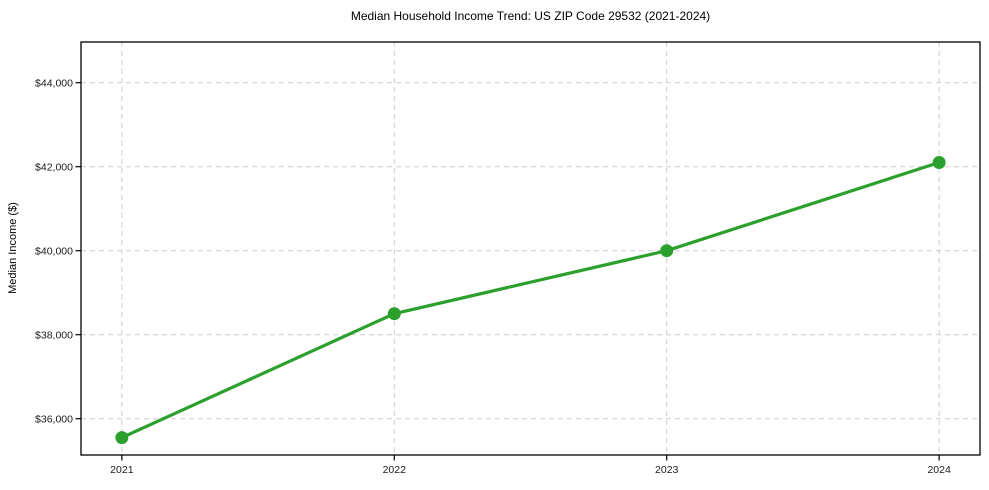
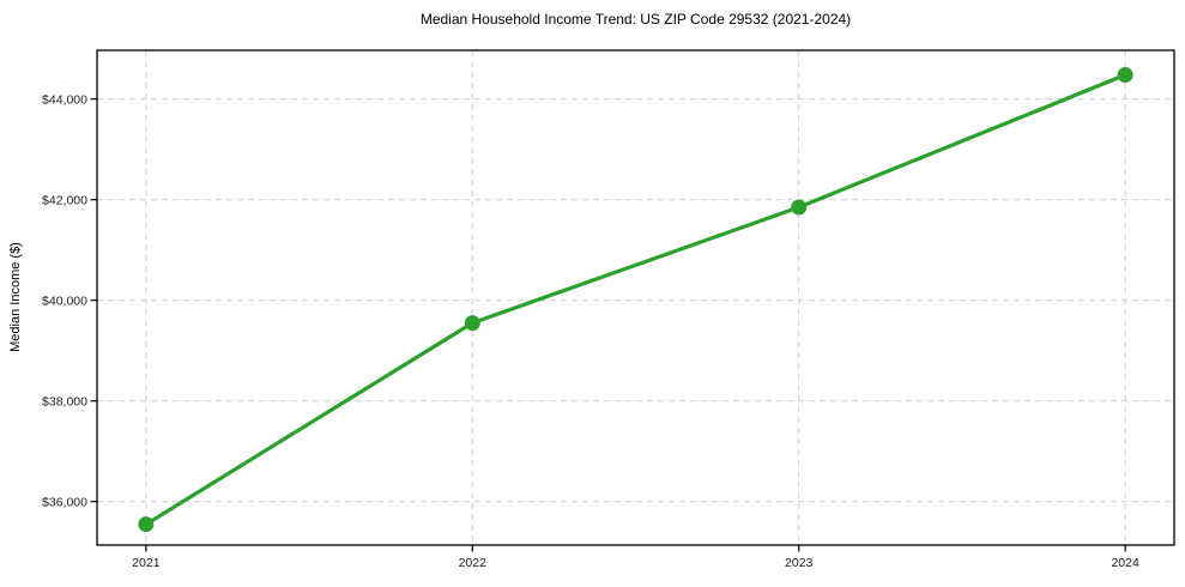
2022: $38500 -> $39600
2023: $40000 -> $41800
2024: $42100 -> $44500
